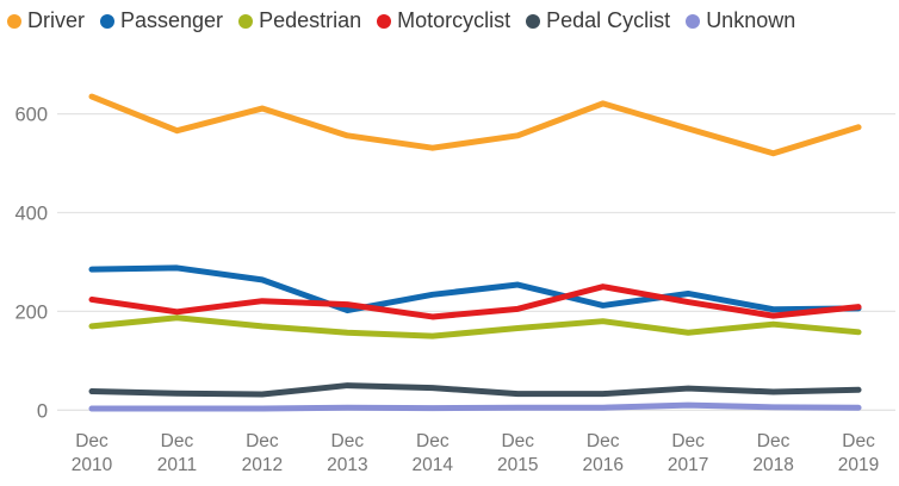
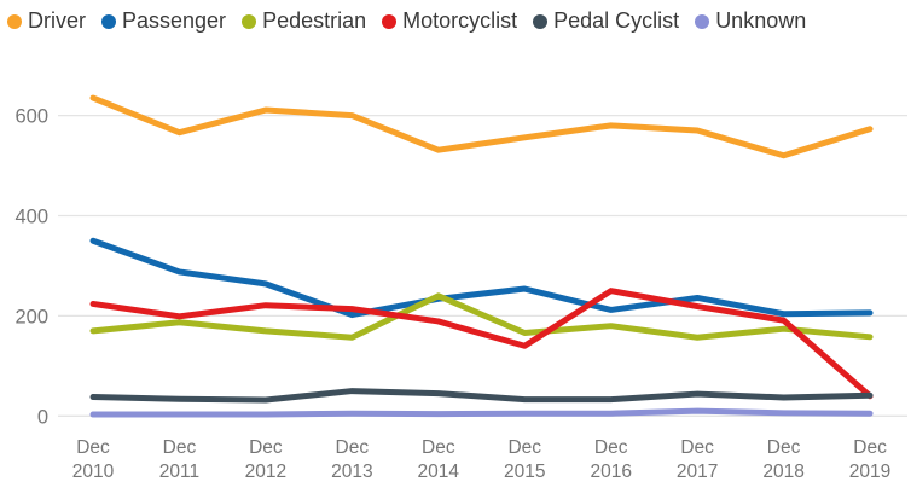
Passenger/Dec 2010: 280 -> 350
Driver/Dec 2013: 560 -> 600
Pedestrian/Dec 2014: 150 -> 240
Motorcyclist/Dec 2015: 200 -> 140
Driver/Dec 2016: 620 -> 580
Motorcyclist/Dec 2019: 210 -> 40
